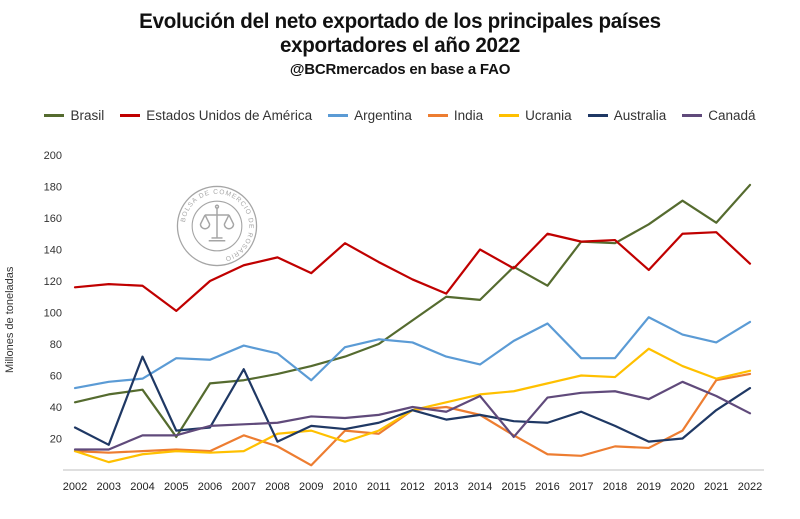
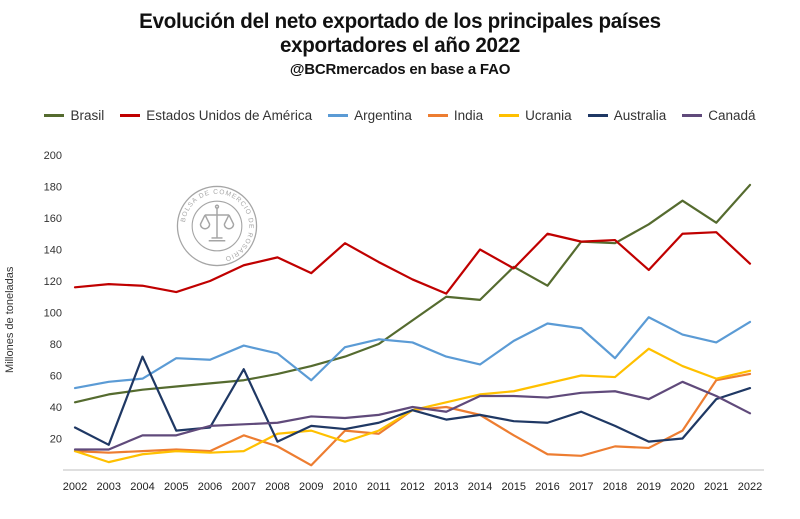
Brasil/2005: 21 -> 53
Estados Unidos de América/2005: 101 -> 113
Canadá/2015: 21 -> 47
Argentina/2017: 71 -> 90
Australia/2021: 38 -> 45
